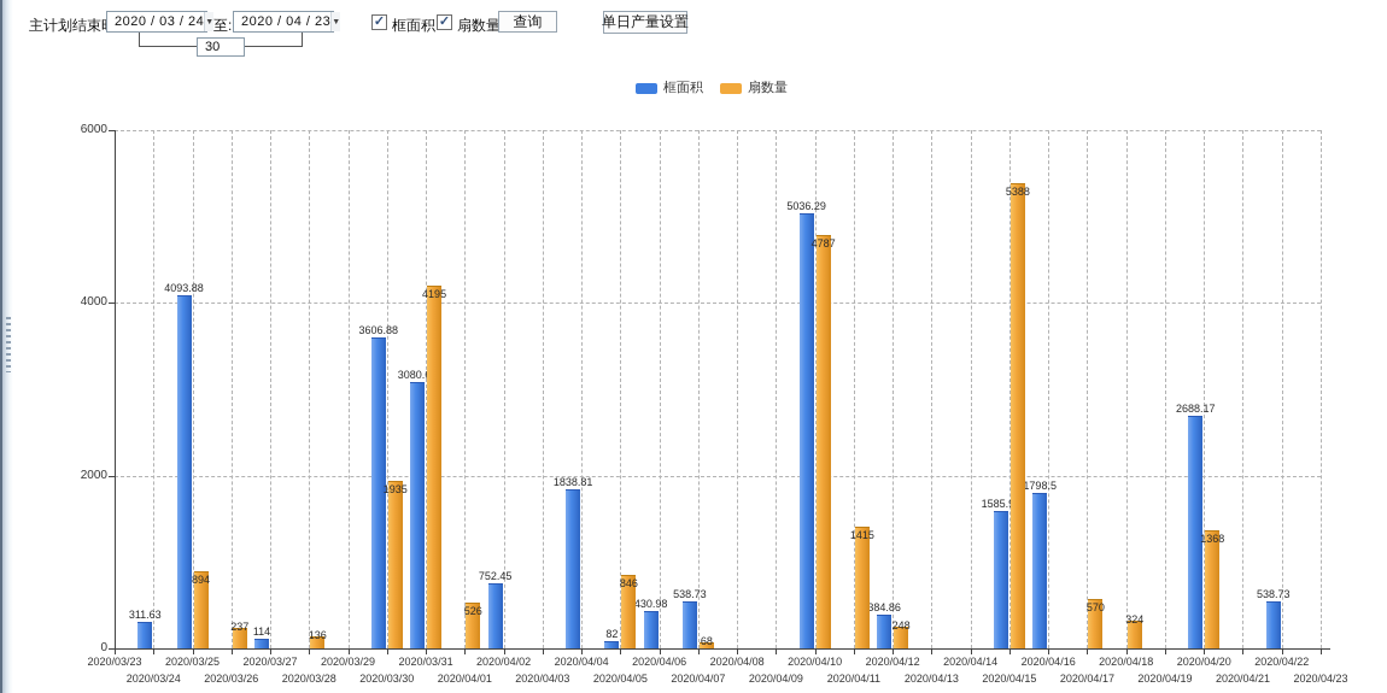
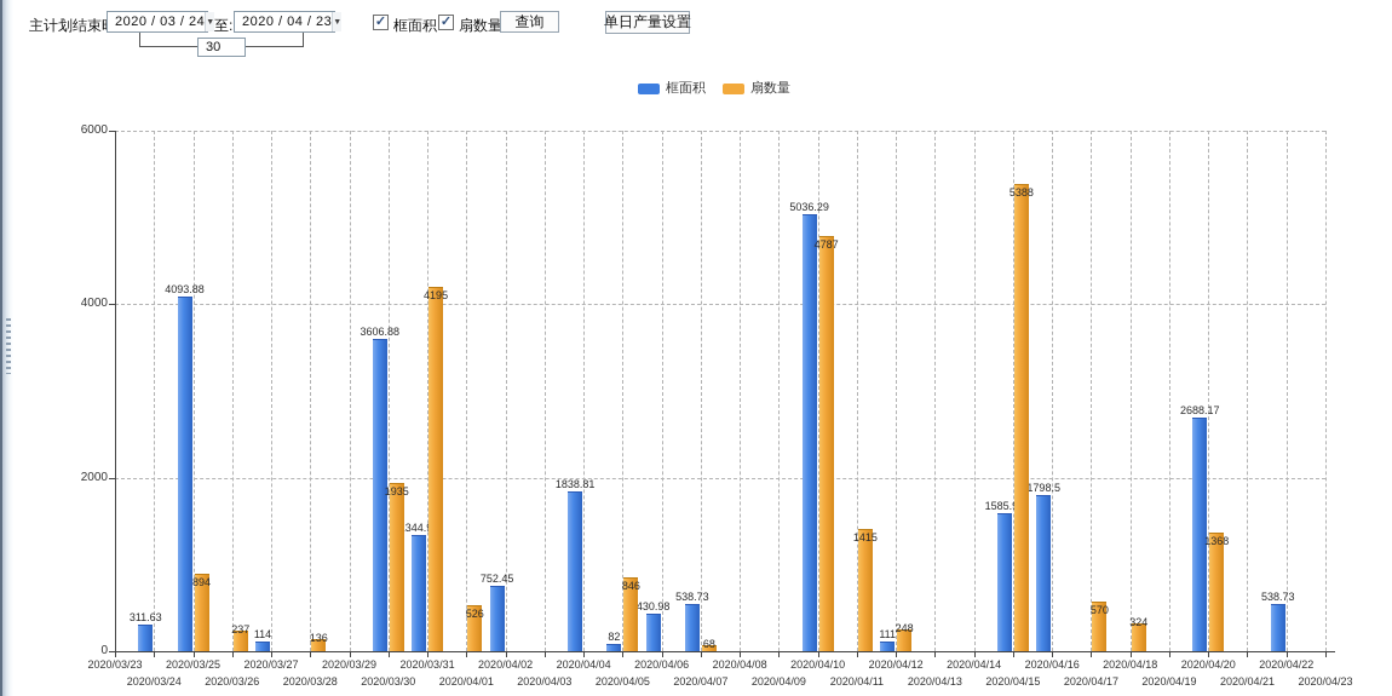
框面积/2020/03/31: 3080.62 -> 1344.95
框面积/2020/04/12: 384.86 -> 111
